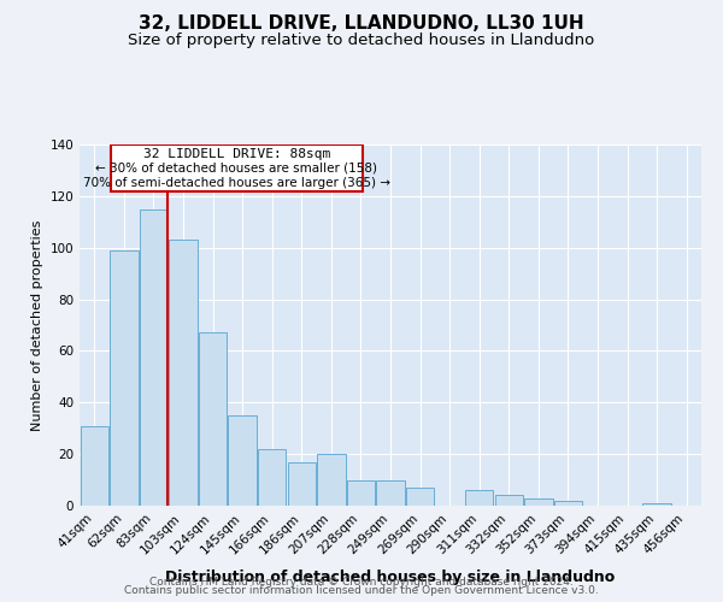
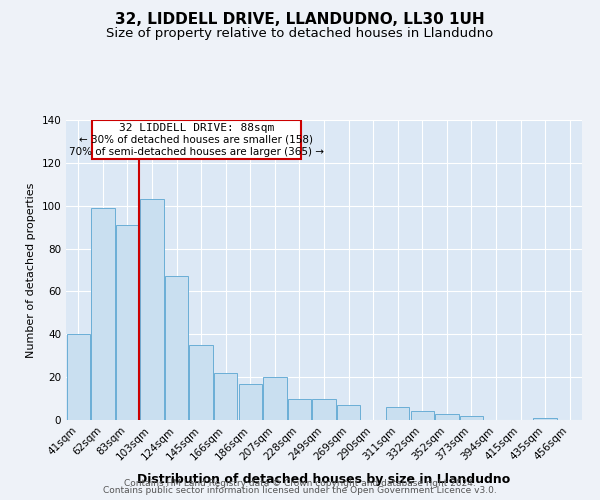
41sqm: 31 -> 40
83sqm: 115 -> 91
